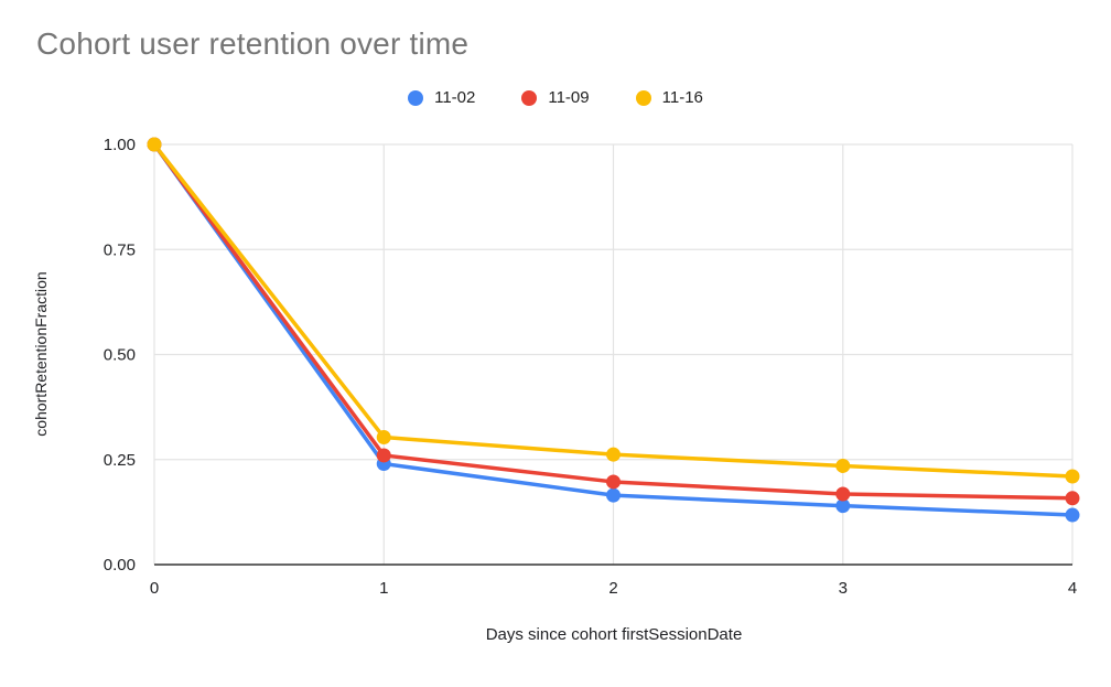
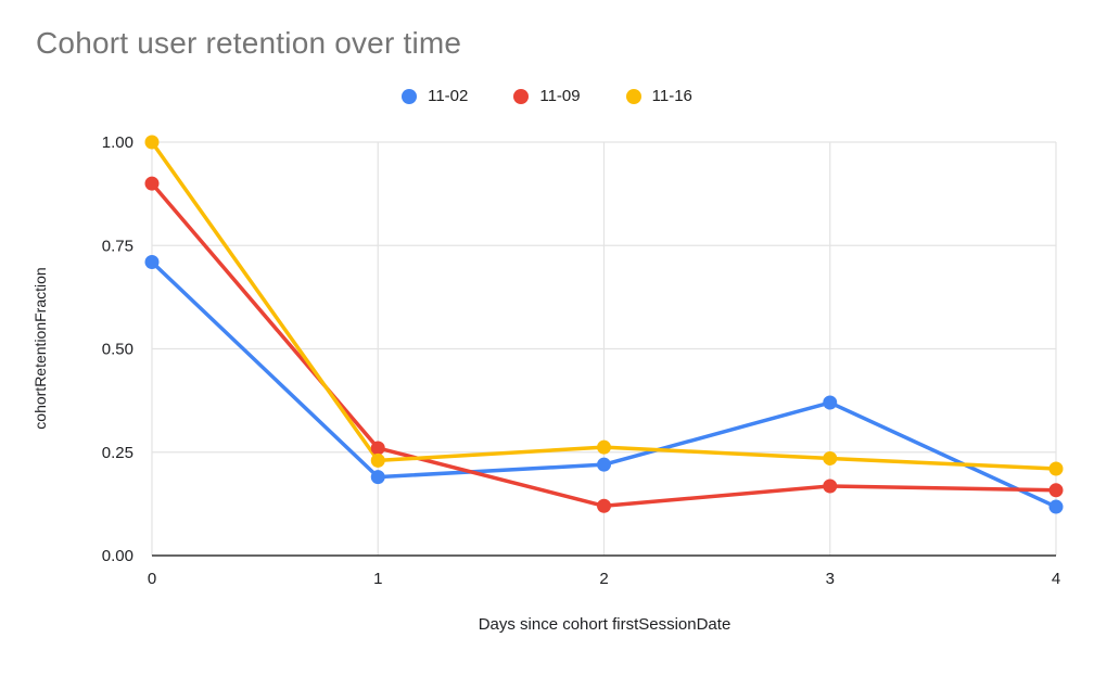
11-02/0: 1.00 -> 0.71
11-09/0: 1.00 -> 0.90
11-02/1: 0.24 -> 0.19
11-16/1: 0.30 -> 0.23
11-02/2: 0.17 -> 0.22
11-09/2: 0.20 -> 0.12
11-02/3: 0.14 -> 0.37
